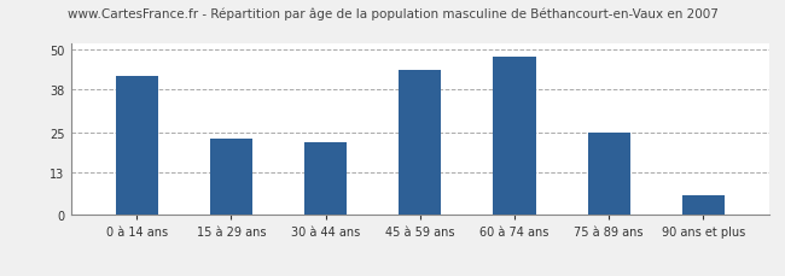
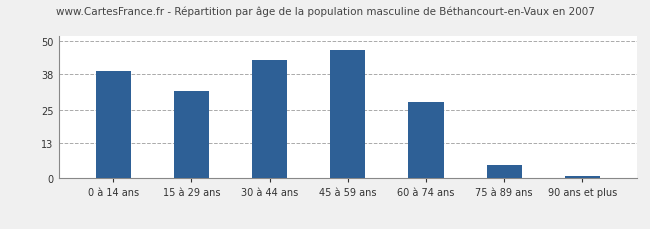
0 à 14 ans: 42 -> 39
15 à 29 ans: 23 -> 32
30 à 44 ans: 22 -> 43
45 à 59 ans: 44 -> 47
60 à 74 ans: 48 -> 28
75 à 89 ans: 25 -> 5
90 ans et plus: 6 -> 1
